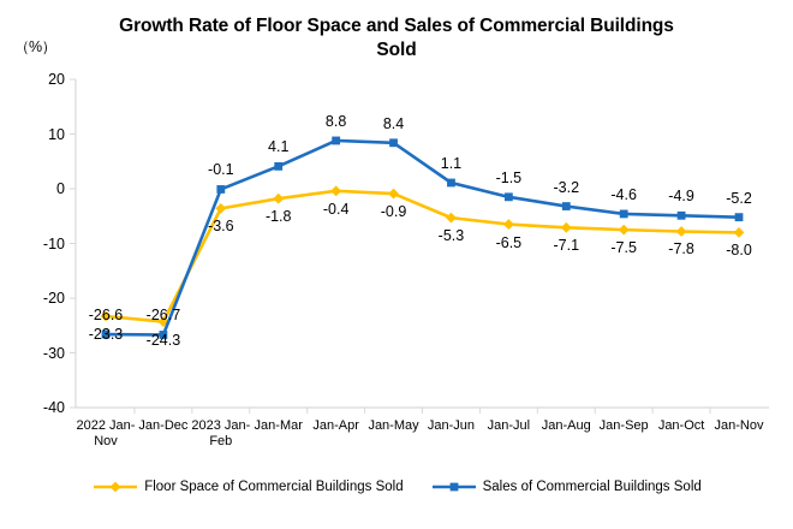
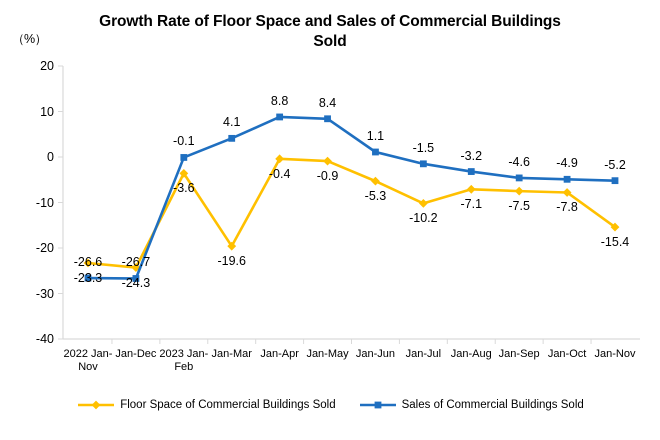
Floor Space of Commercial Buildings Sold/Jan-Mar: -1.8 -> -19.6
Floor Space of Commercial Buildings Sold/Jan-Jul: -6.5 -> -10.2
Floor Space of Commercial Buildings Sold/Jan-Nov: -8.0 -> -15.4
